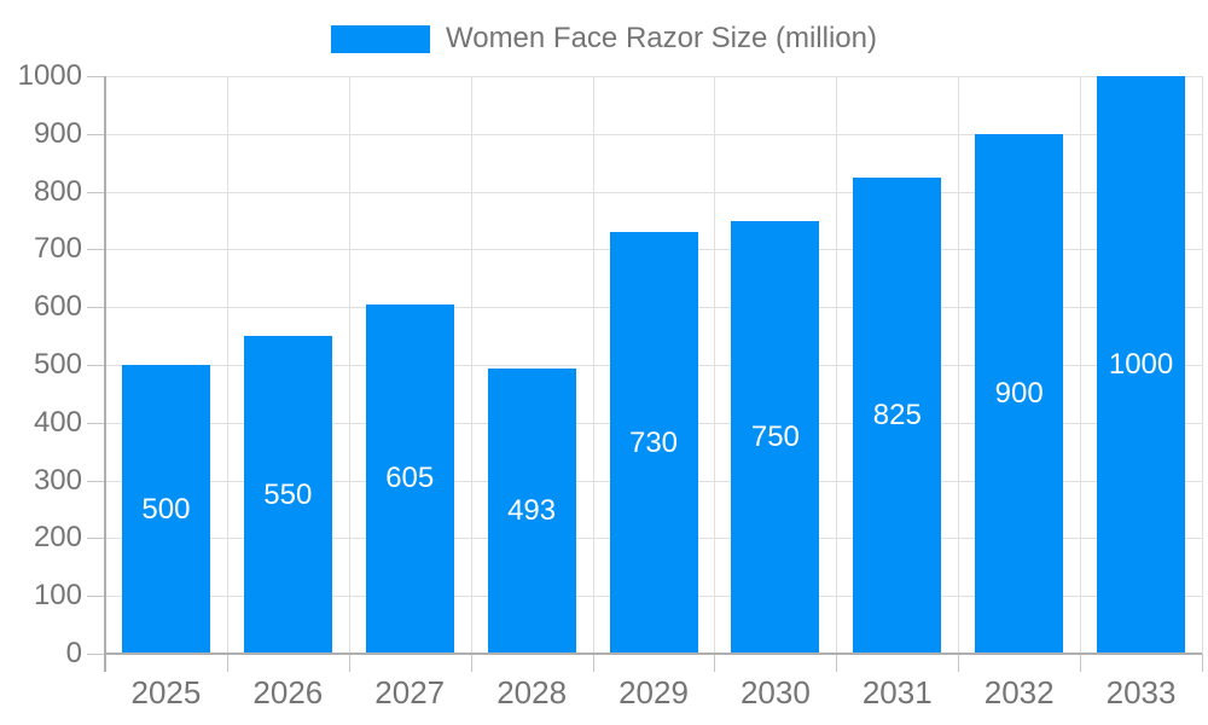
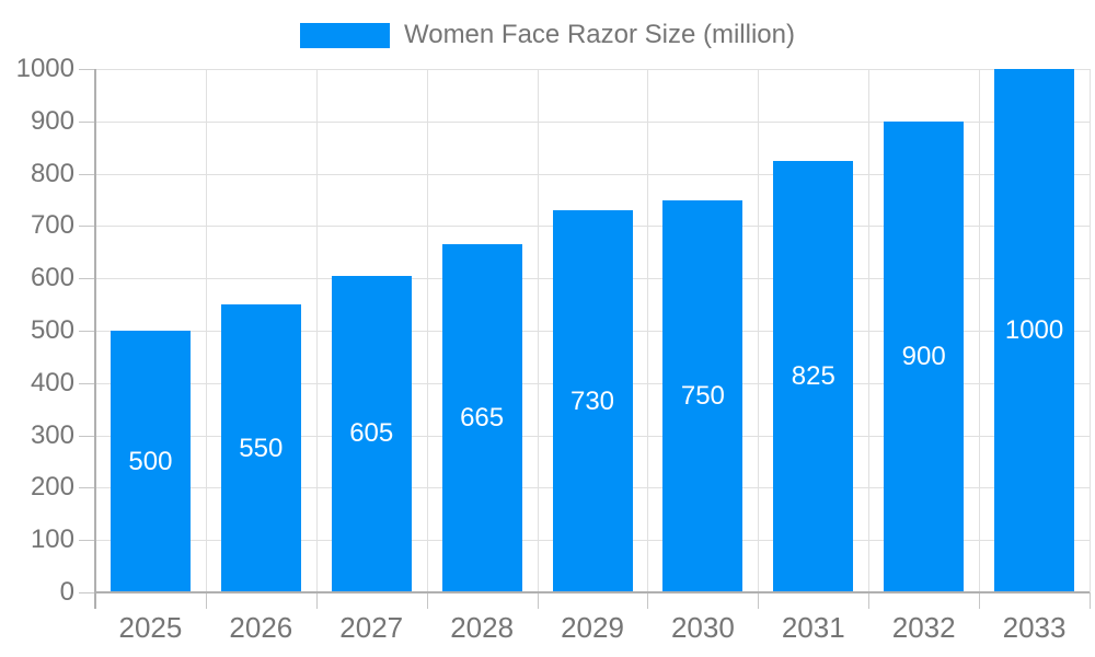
2028: 493 -> 665
